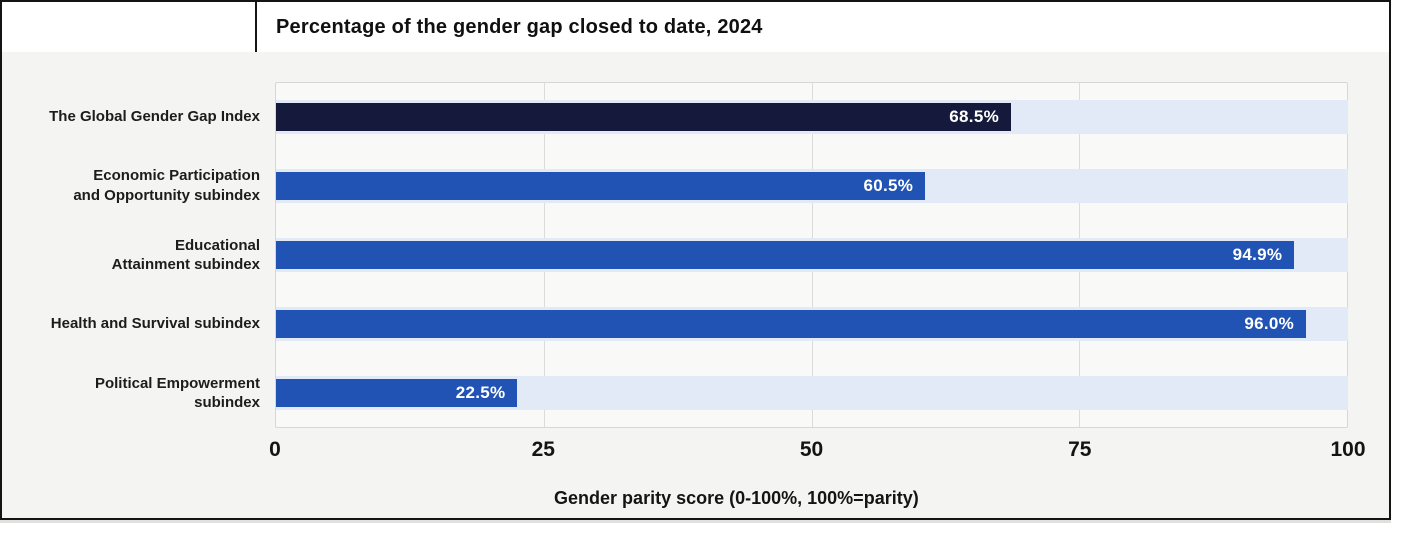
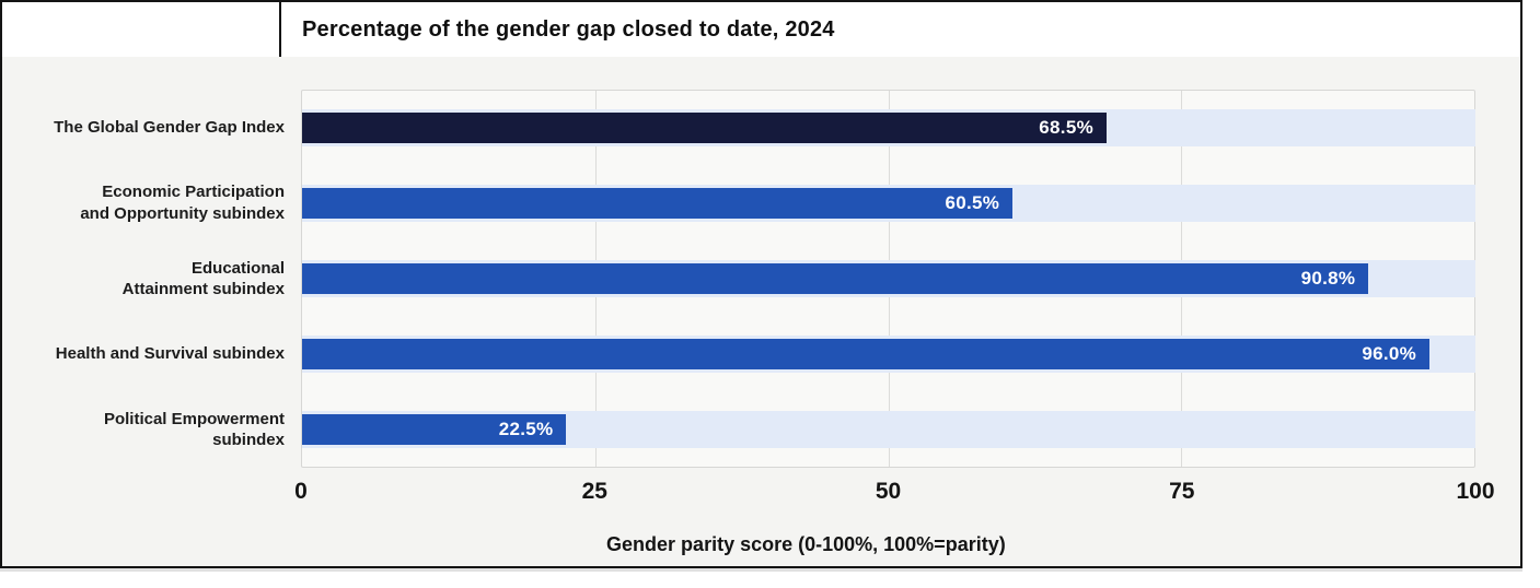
Educational Attainment subindex: 94.9% -> 90.8%
